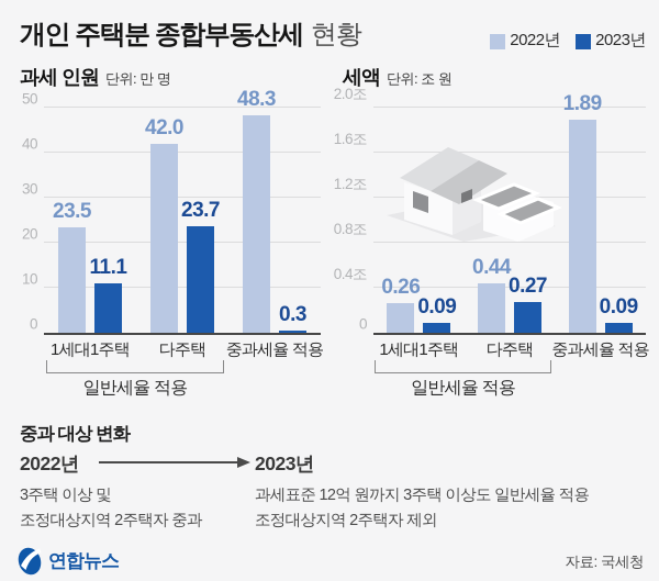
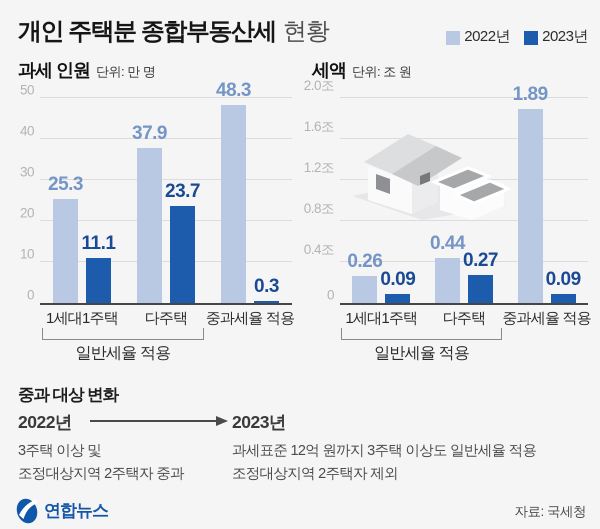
과세 인원/2022년/1세대1주택: 23.5 -> 25.3
과세 인원/2022년/다주택: 42.0 -> 37.9
